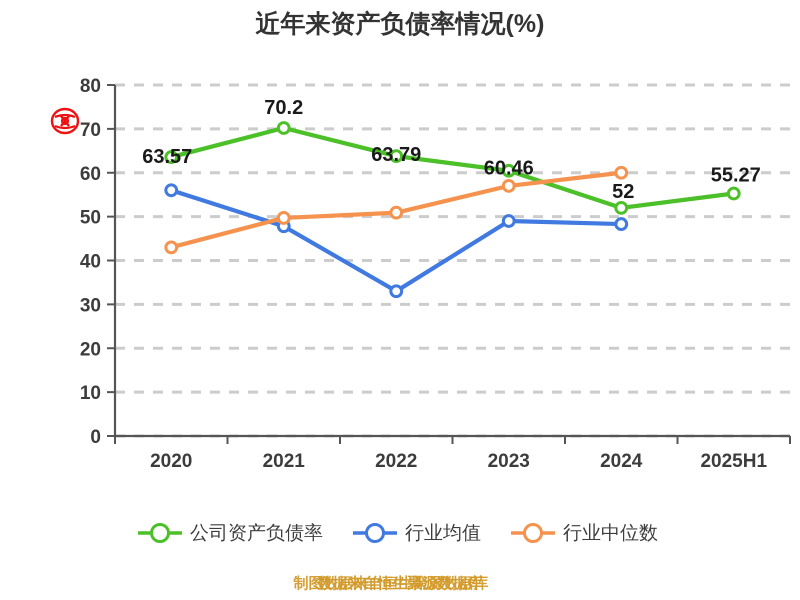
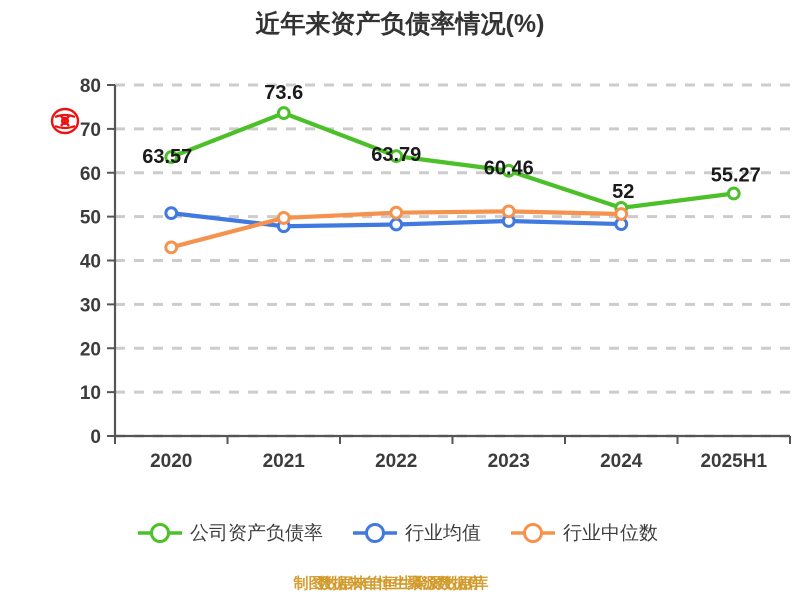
行业均值/2020: 56 -> 51
公司资产负债率/2021: 70.2 -> 73.6
行业均值/2022: 33 -> 48
行业中位数/2023: 57 -> 51
行业中位数/2024: 60 -> 51
